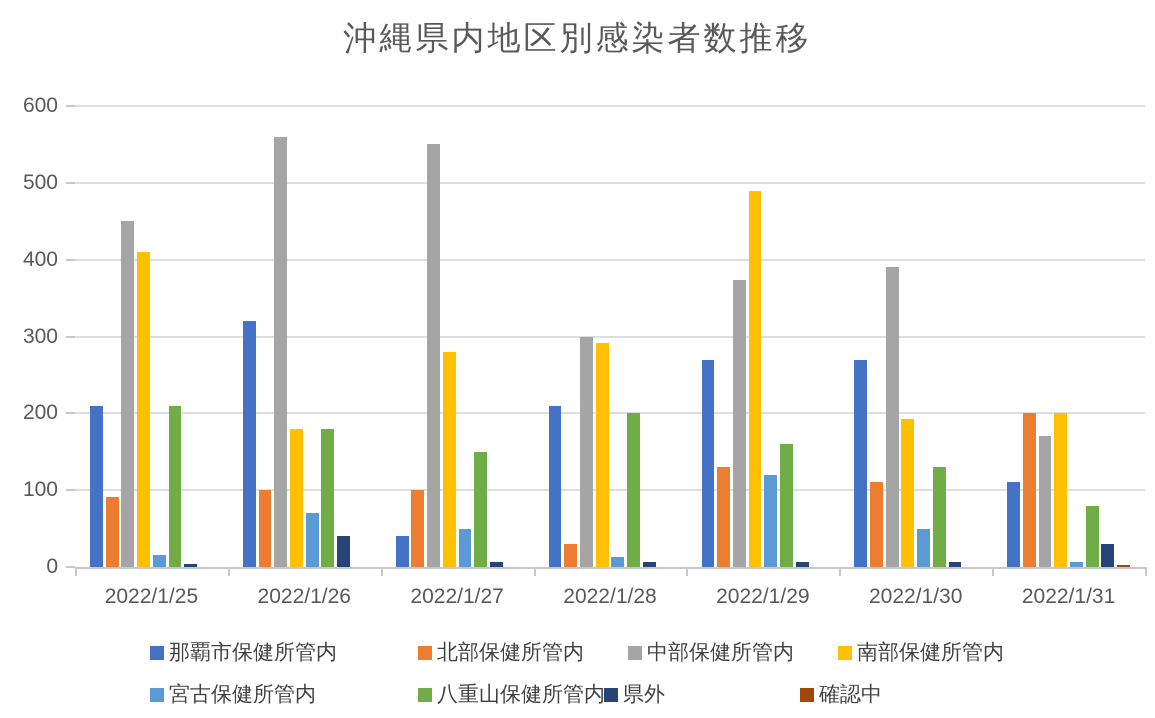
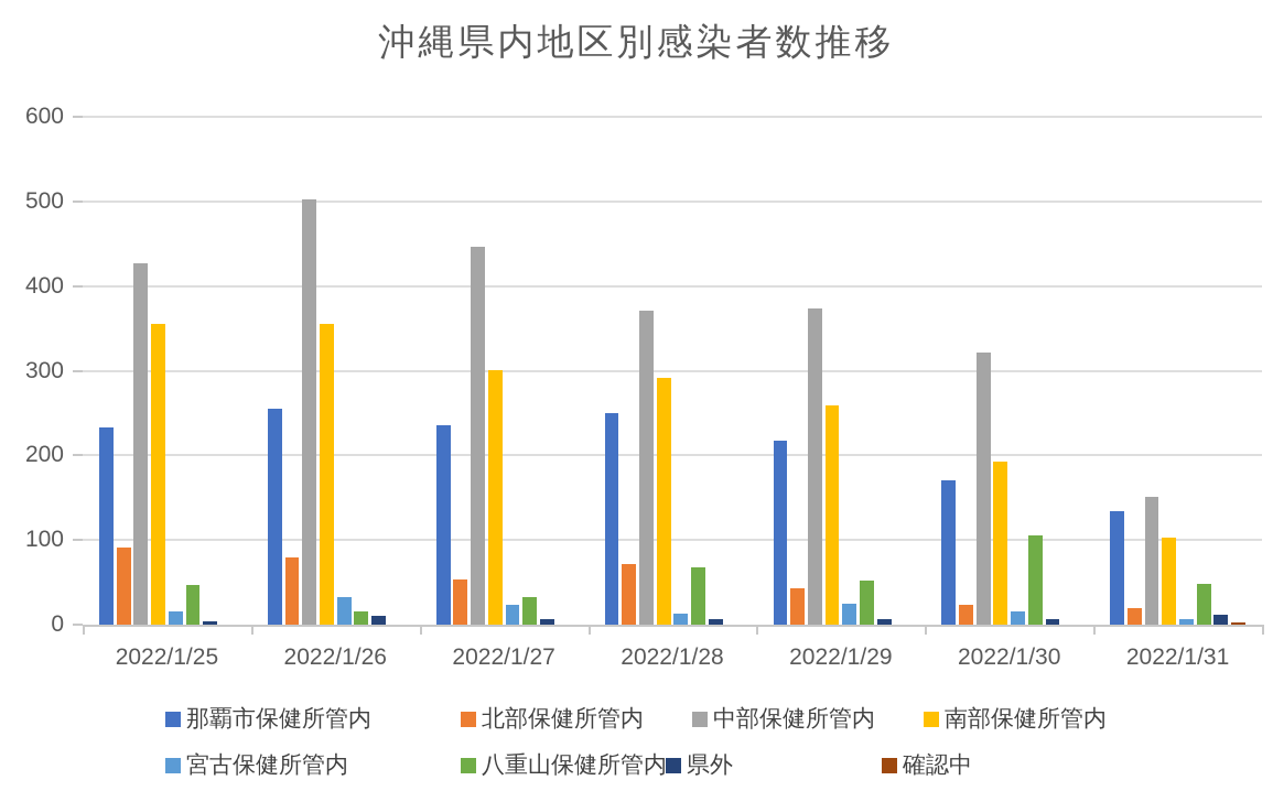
那覇市保健所管内/2022/1/25: 210 -> 230
中部保健所管内/2022/1/25: 450 -> 430
南部保健所管内/2022/1/25: 410 -> 360
八重山保健所管内/2022/1/25: 210 -> 50
那覇市保健所管内/2022/1/26: 320 -> 260
北部保健所管内/2022/1/26: 100 -> 80
中部保健所管内/2022/1/26: 560 -> 500
南部保健所管内/2022/1/26: 180 -> 360
宮古保健所管内/2022/1/26: 70 -> 30
八重山保健所管内/2022/1/26: 180 -> 20
県外/2022/1/26: 40 -> 10
那覇市保健所管内/2022/1/27: 40 -> 240
北部保健所管内/2022/1/27: 100 -> 50
中部保健所管内/2022/1/27: 550 -> 450
南部保健所管内/2022/1/27: 280 -> 300
宮古保健所管内/2022/1/27: 50 -> 20
八重山保健所管内/2022/1/27: 150 -> 30
那覇市保健所管内/2022/1/28: 210 -> 250
北部保健所管内/2022/1/28: 30 -> 70
中部保健所管内/2022/1/28: 300 -> 370
八重山保健所管内/2022/1/28: 200 -> 70
那覇市保健所管内/2022/1/29: 270 -> 220
北部保健所管内/2022/1/29: 130 -> 40
南部保健所管内/2022/1/29: 490 -> 260
宮古保健所管内/2022/1/29: 120 -> 20
八重山保健所管内/2022/1/29: 160 -> 50
那覇市保健所管内/2022/1/30: 270 -> 170
北部保健所管内/2022/1/30: 110 -> 20
中部保健所管内/2022/1/30: 390 -> 320
宮古保健所管内/2022/1/30: 50 -> 20
八重山保健所管内/2022/1/30: 130 -> 110
那覇市保健所管内/2022/1/31: 110 -> 130
北部保健所管内/2022/1/31: 200 -> 20
中部保健所管内/2022/1/31: 170 -> 150
南部保健所管内/2022/1/31: 200 -> 100
八重山保健所管内/2022/1/31: 80 -> 50
県外/2022/1/31: 30 -> 10
